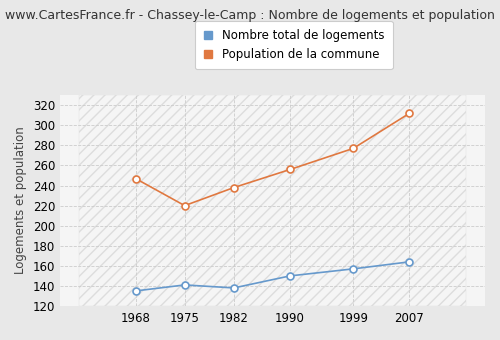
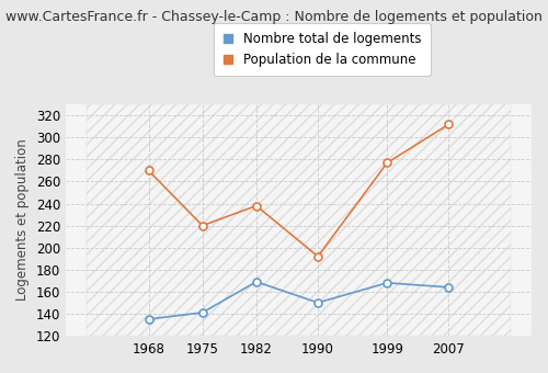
Population de la commune/1968: 247 -> 270
Nombre total de logements/1982: 138 -> 169
Population de la commune/1990: 256 -> 192
Nombre total de logements/1999: 157 -> 168
